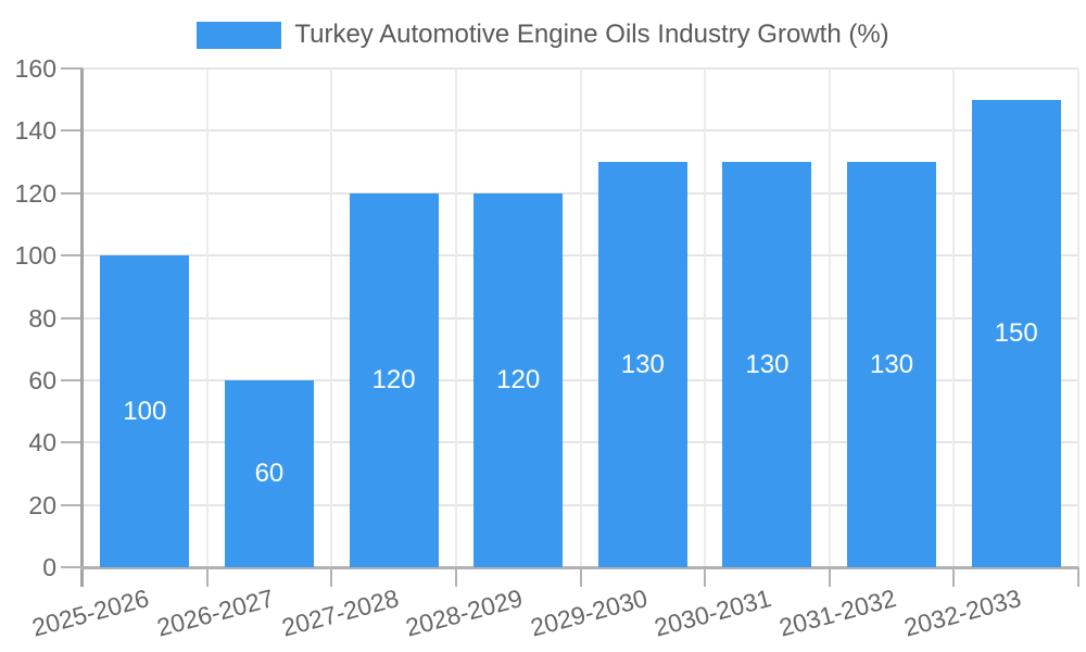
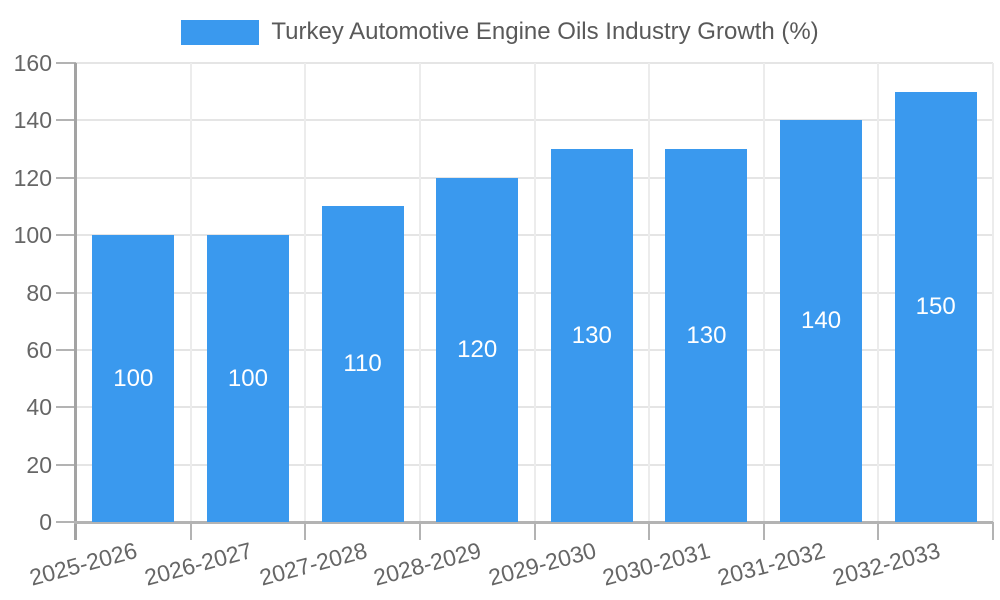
2026-2027: 60 -> 100
2027-2028: 120 -> 110
2031-2032: 130 -> 140
